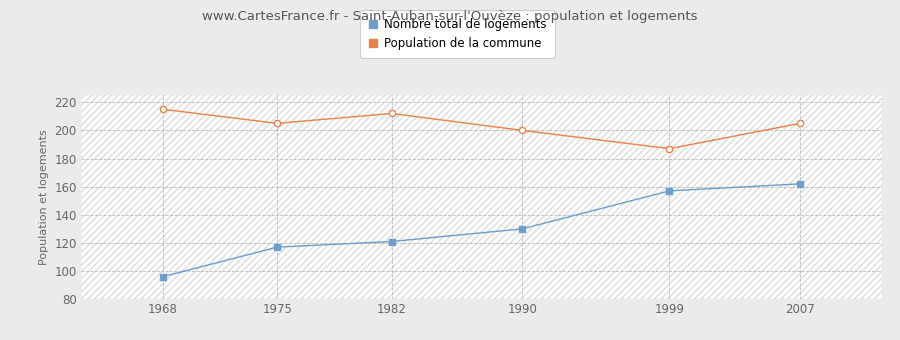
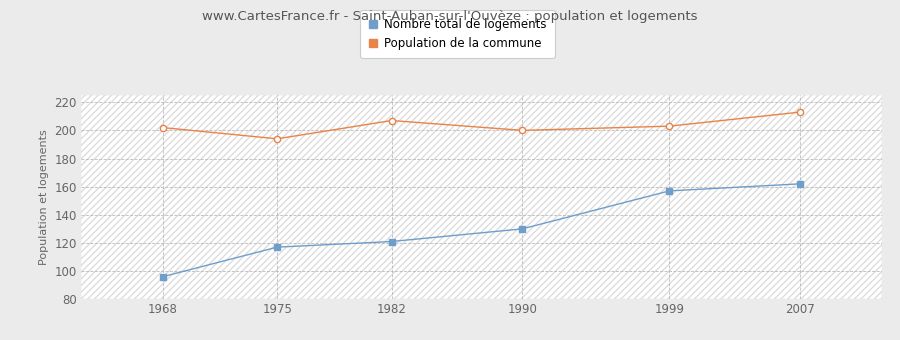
Population de la commune/1968: 215 -> 202
Population de la commune/1975: 205 -> 194
Population de la commune/1982: 212 -> 207
Population de la commune/1999: 187 -> 203
Population de la commune/2007: 205 -> 213
